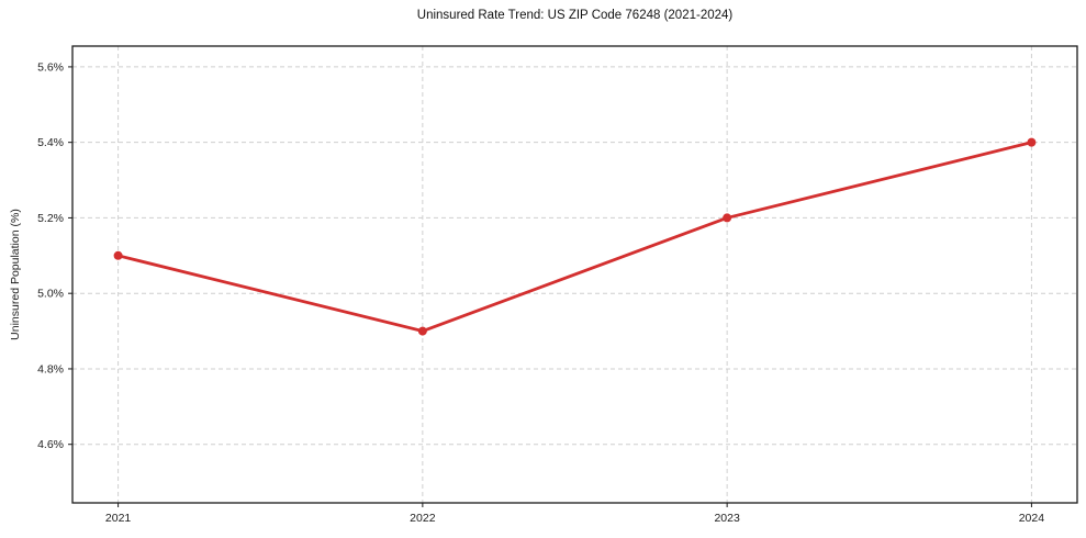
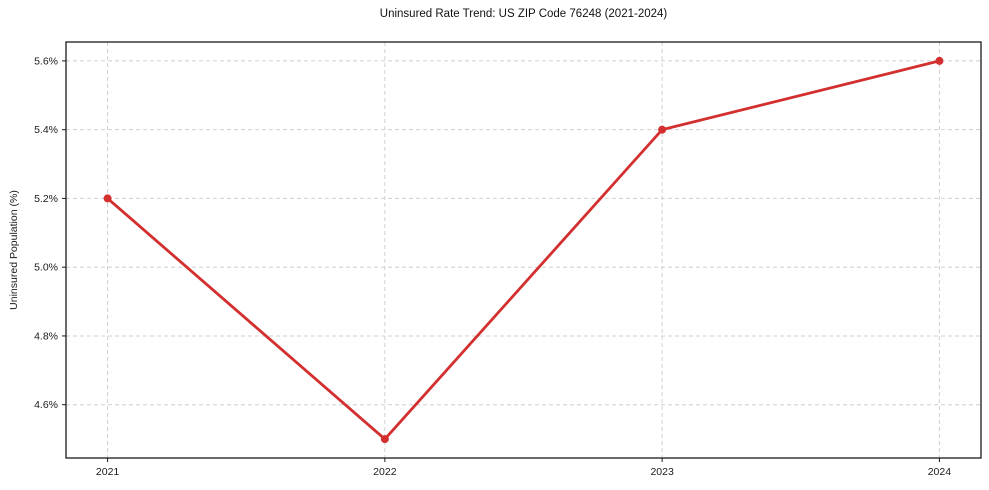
2021: 5.1% -> 5.2%
2022: 4.9% -> 4.5%
2023: 5.2% -> 5.4%
2024: 5.4% -> 5.6%
